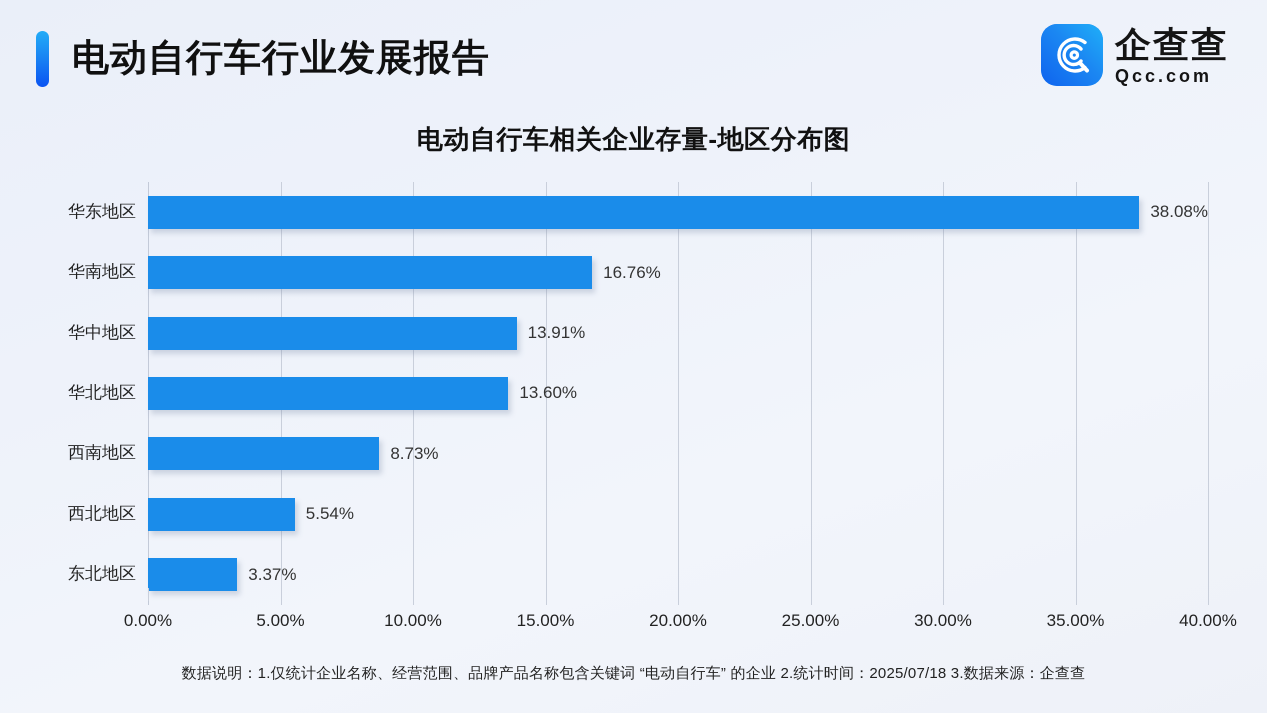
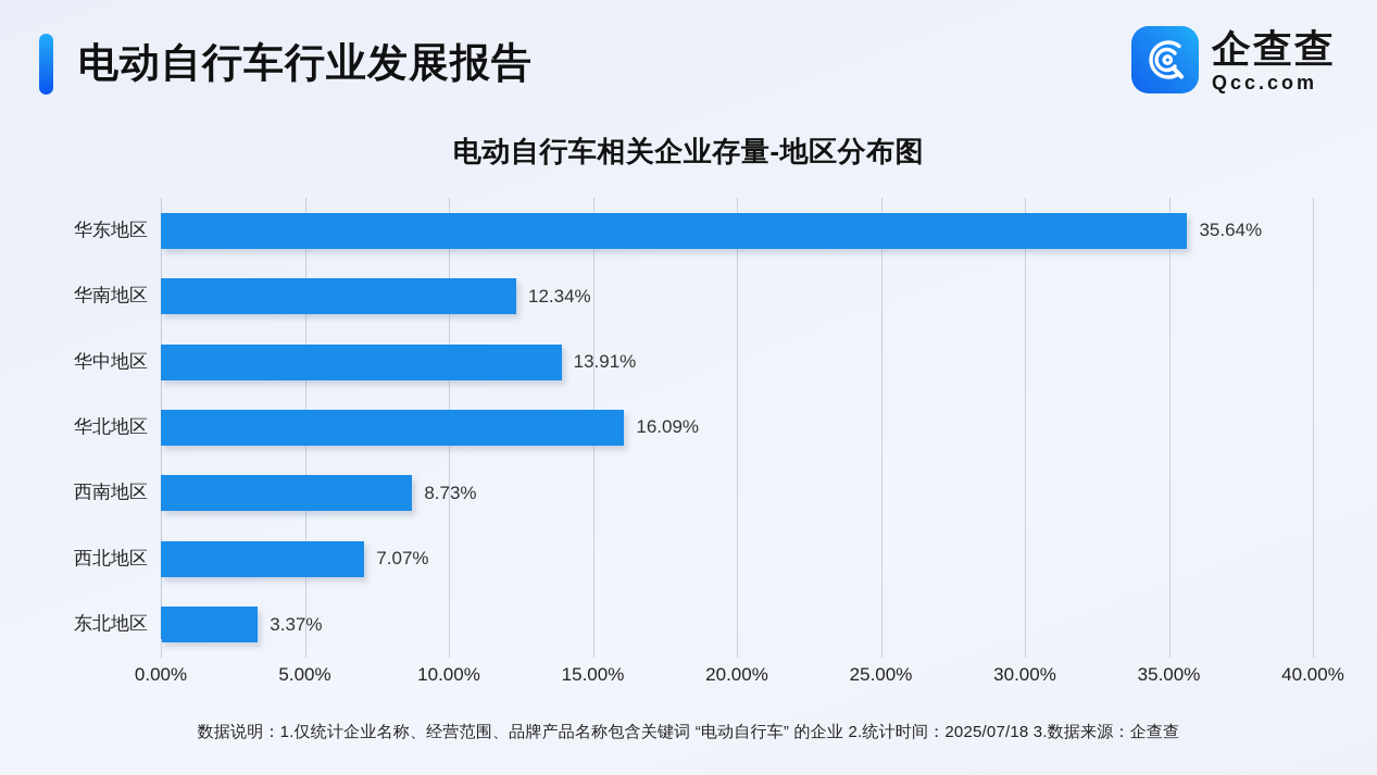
华东地区: 38.08% -> 35.64%
华南地区: 16.76% -> 12.34%
华北地区: 13.60% -> 16.09%
西北地区: 5.54% -> 7.07%
